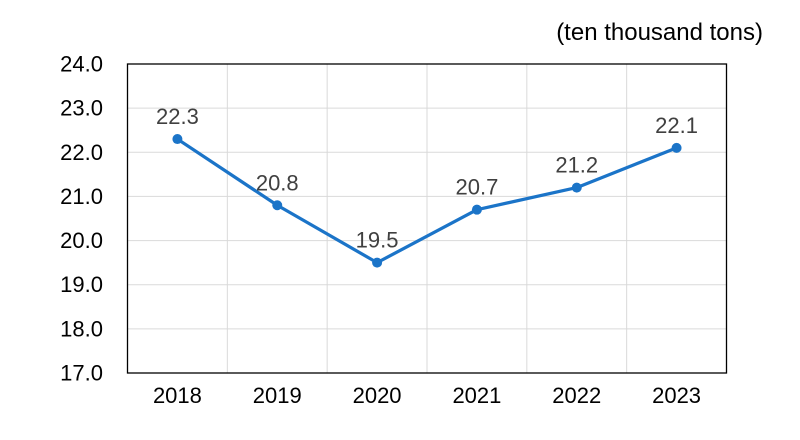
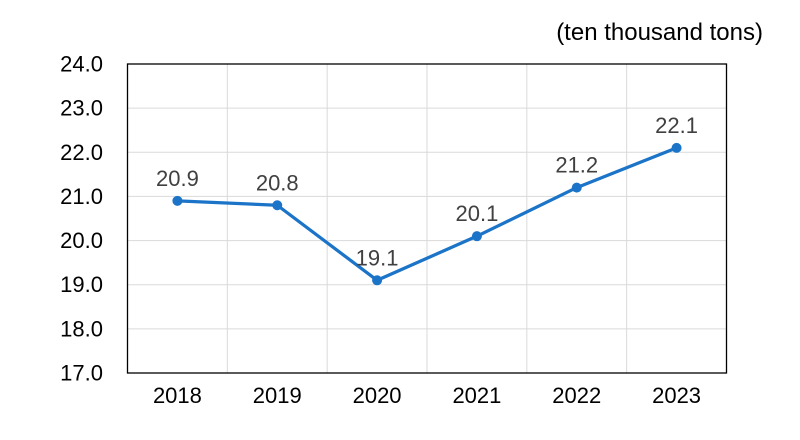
2018: 22.3 -> 20.9
2020: 19.5 -> 19.1
2021: 20.7 -> 20.1
